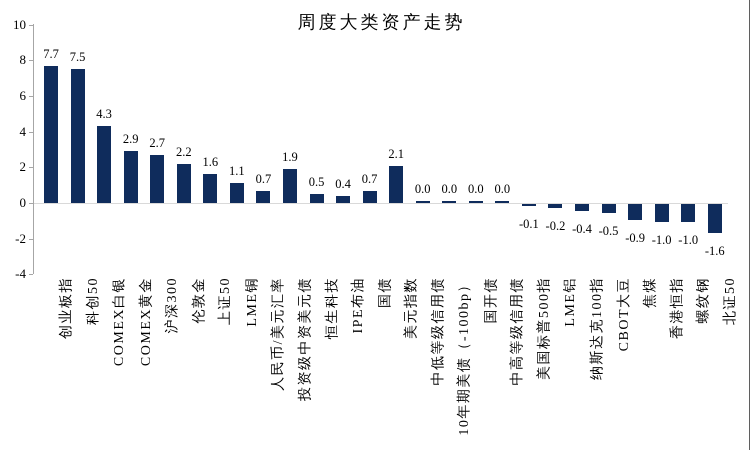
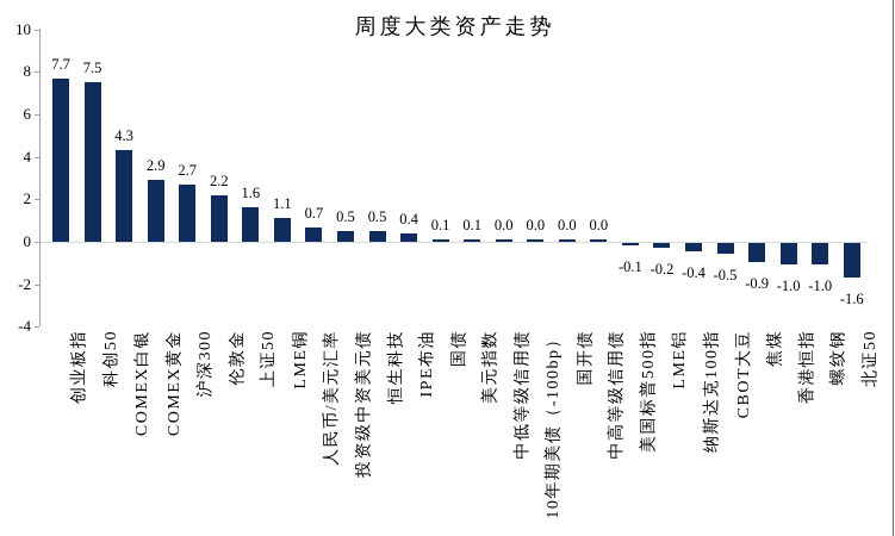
投资级中资美元债: 1.9 -> 0.5
国债: 0.7 -> 0.1
美元指数: 2.1 -> 0.1
